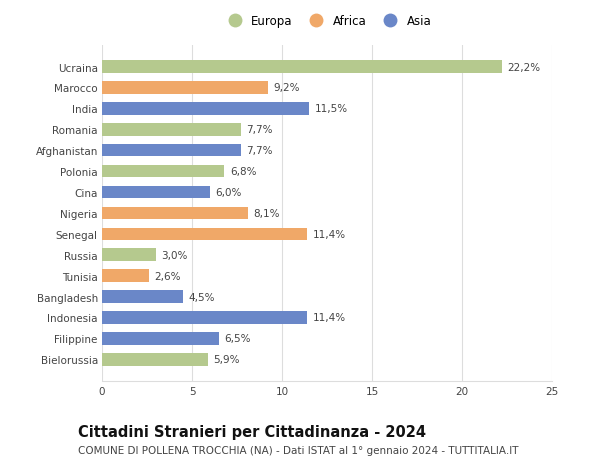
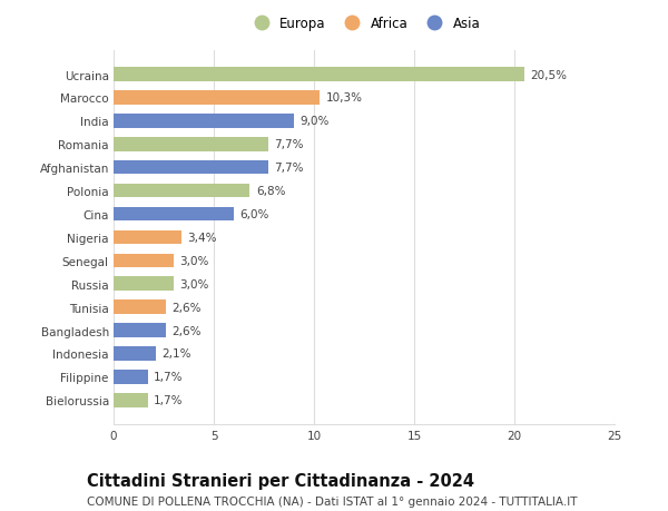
Ucraina: 22,2% -> 20,5%
Marocco: 9,2% -> 10,3%
India: 11,5% -> 9,0%
Nigeria: 8,1% -> 3,4%
Senegal: 11,4% -> 3,0%
Bangladesh: 4,5% -> 2,6%
Indonesia: 11,4% -> 2,1%
Filippine: 6,5% -> 1,7%
Bielorussia: 5,9% -> 1,7%
